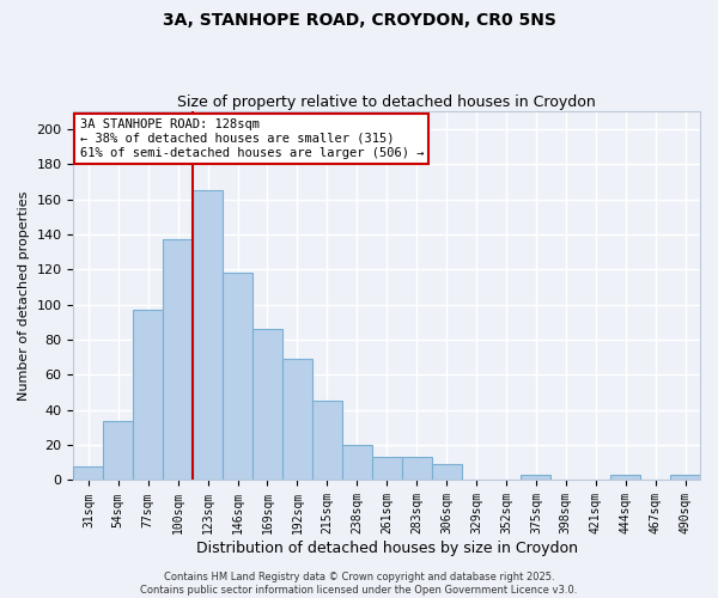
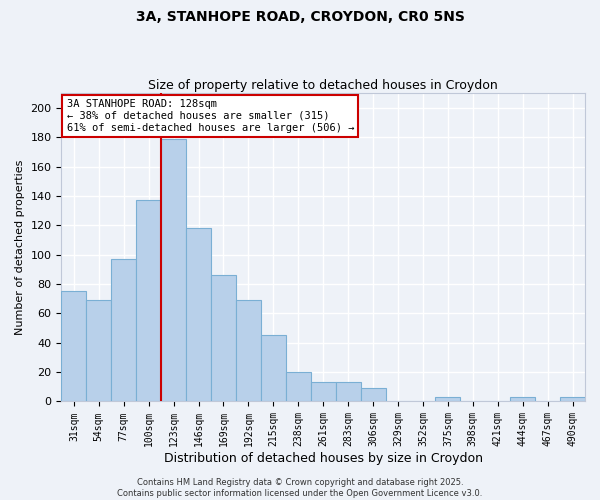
31sqm: 8 -> 75
54sqm: 34 -> 69
123sqm: 165 -> 179
